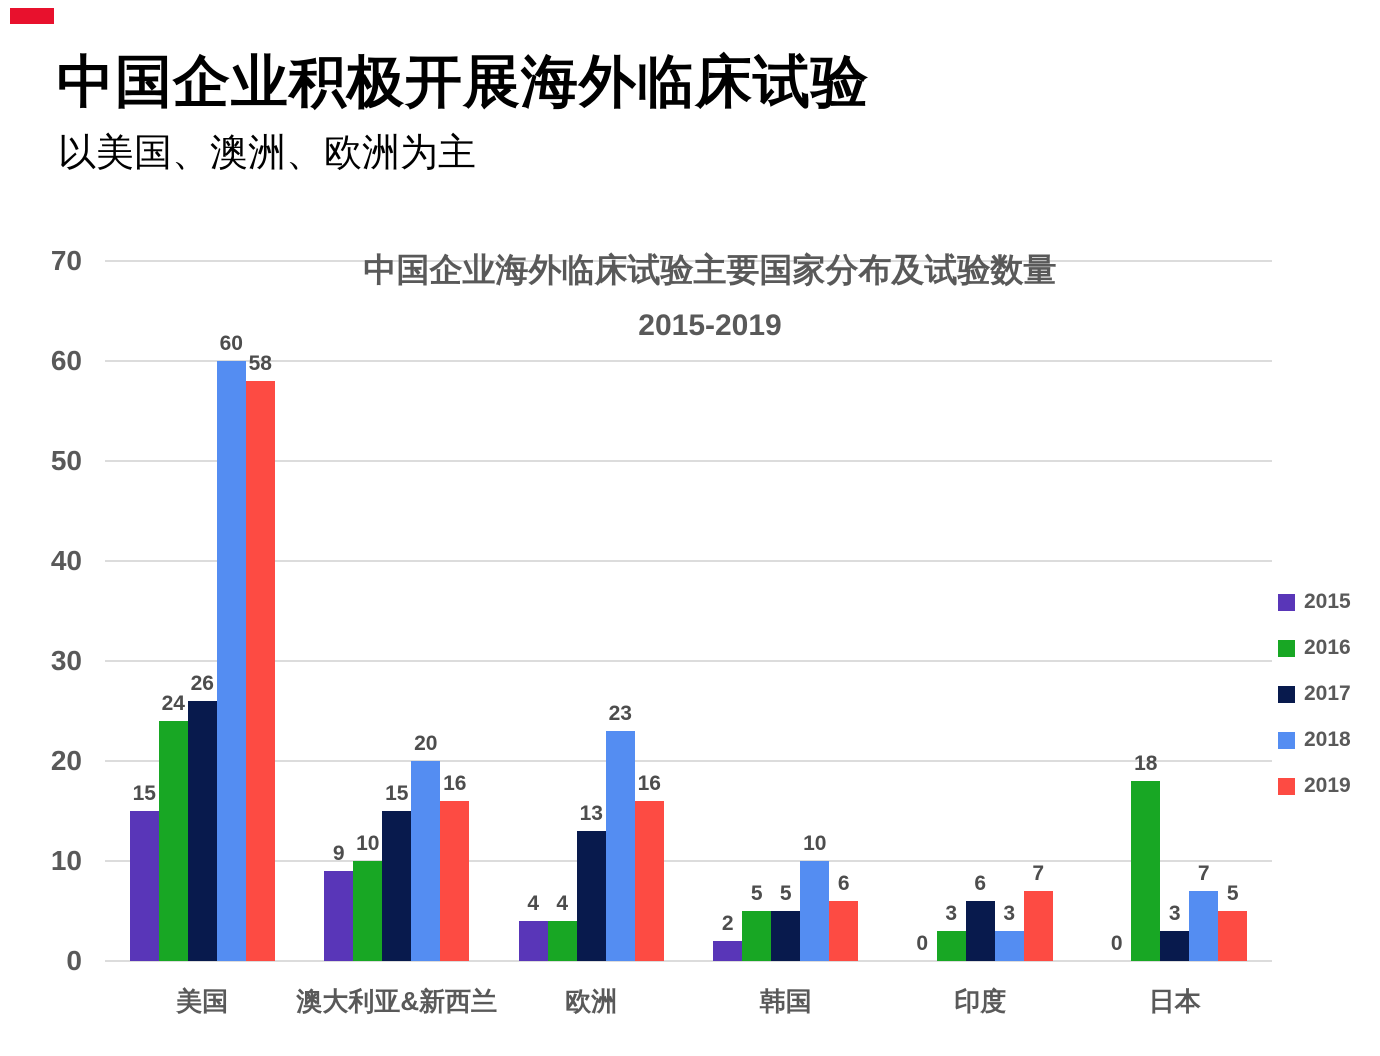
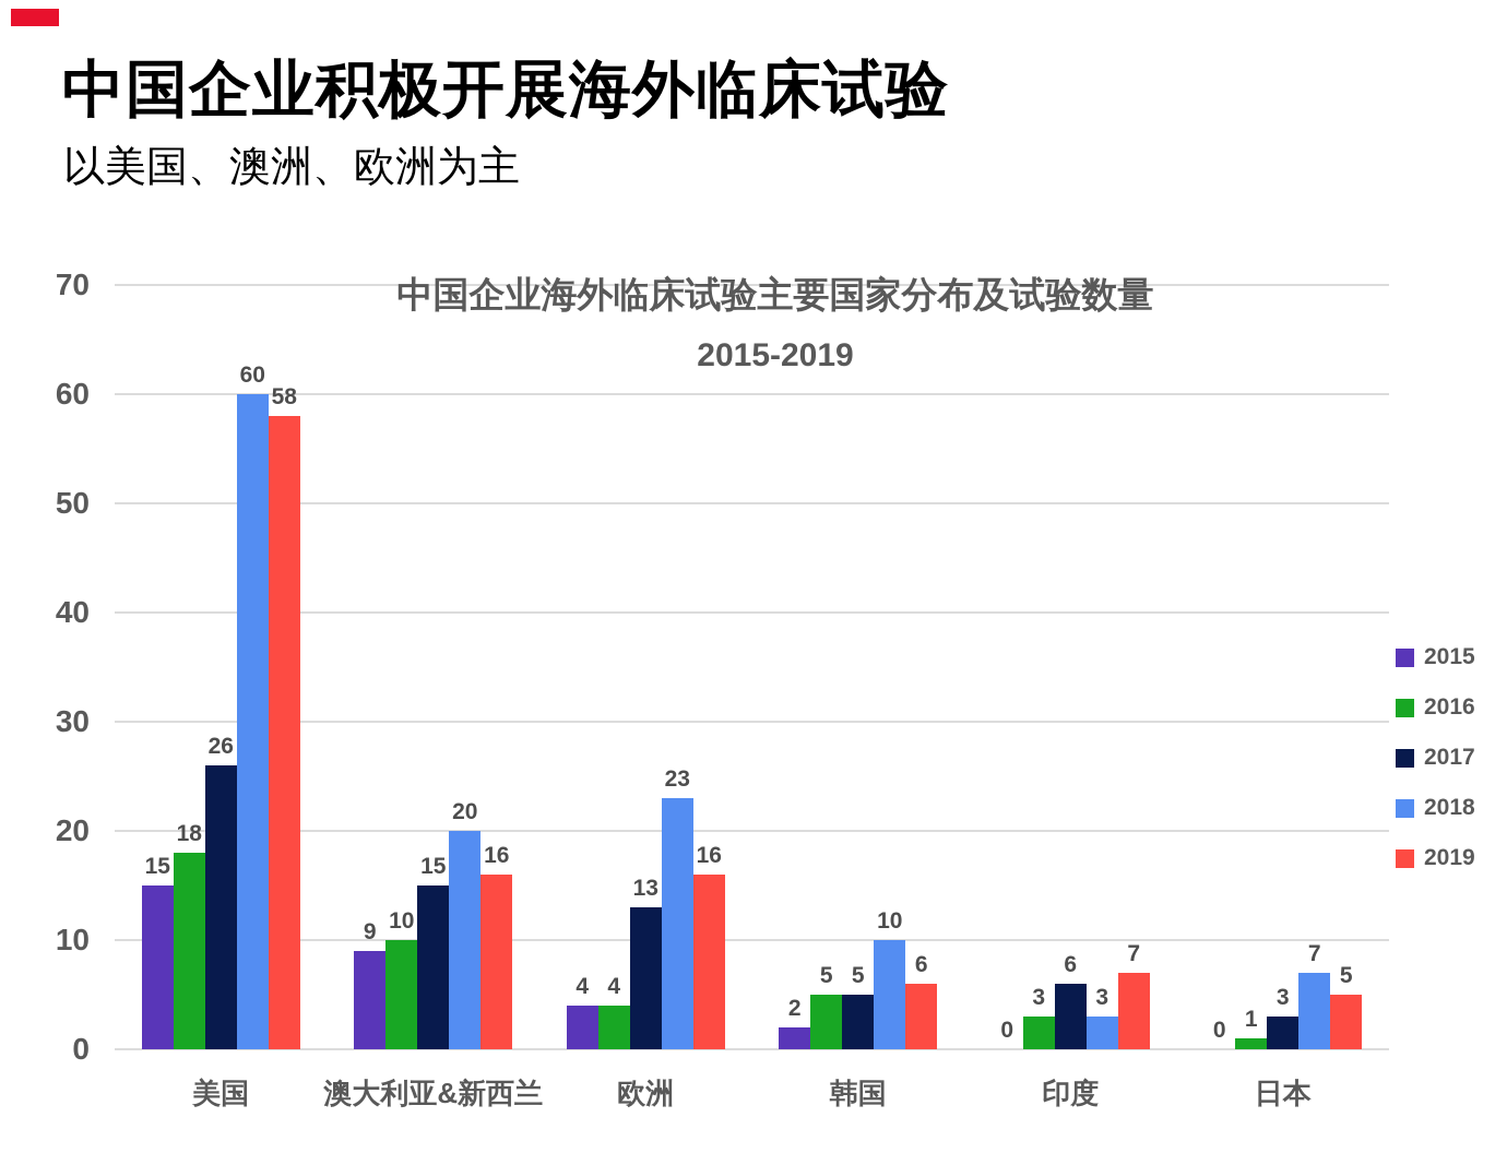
2016/美国: 24 -> 18
2016/日本: 18 -> 1
